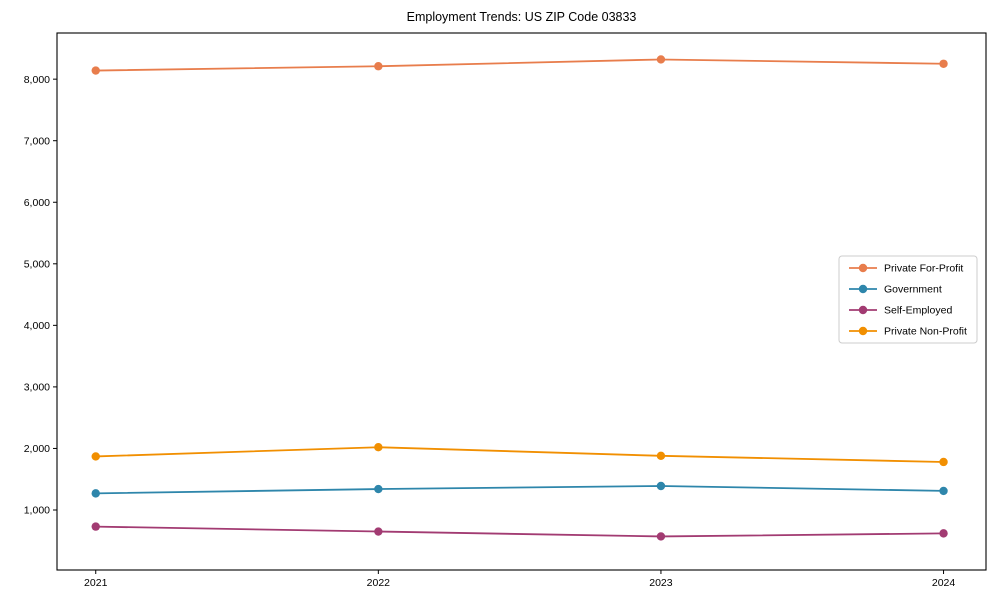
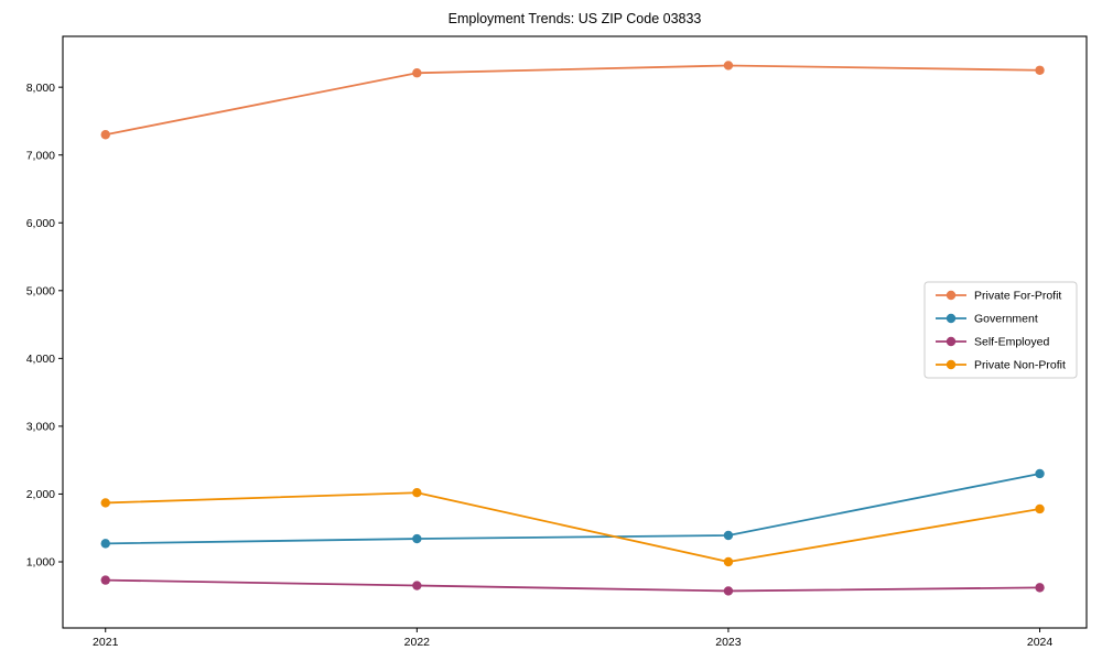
Private For-Profit/2021: 8100 -> 7300
Private Non-Profit/2023: 1900 -> 1000
Government/2024: 1300 -> 2300
